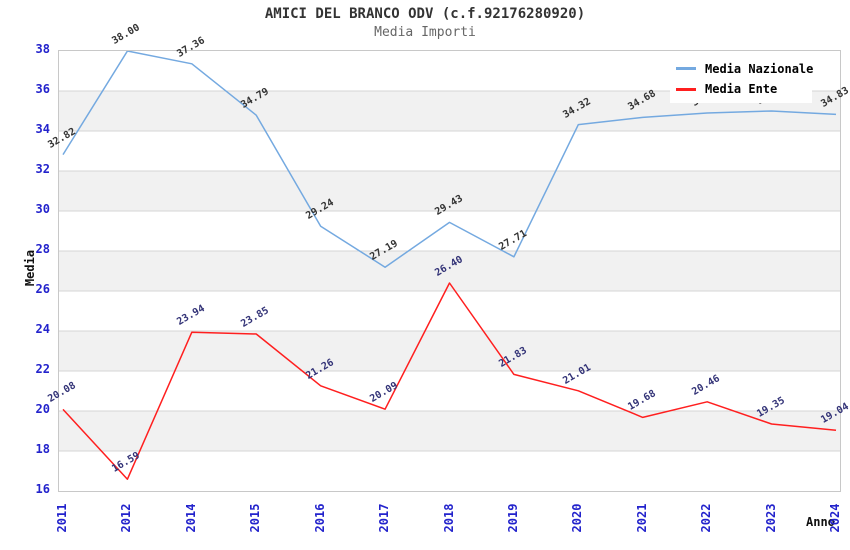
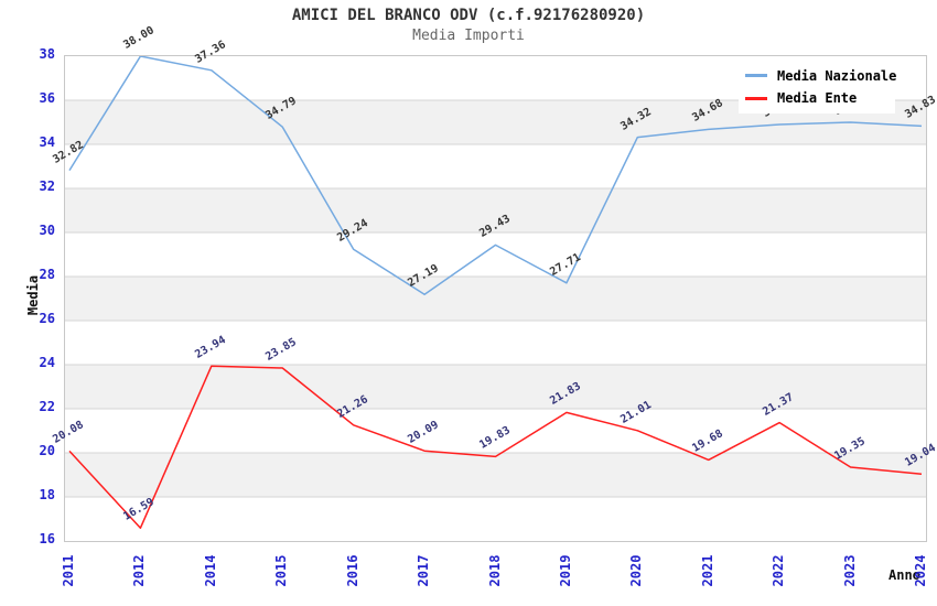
Media Ente/2018: 26.40 -> 19.83
Media Ente/2022: 20.46 -> 21.37
